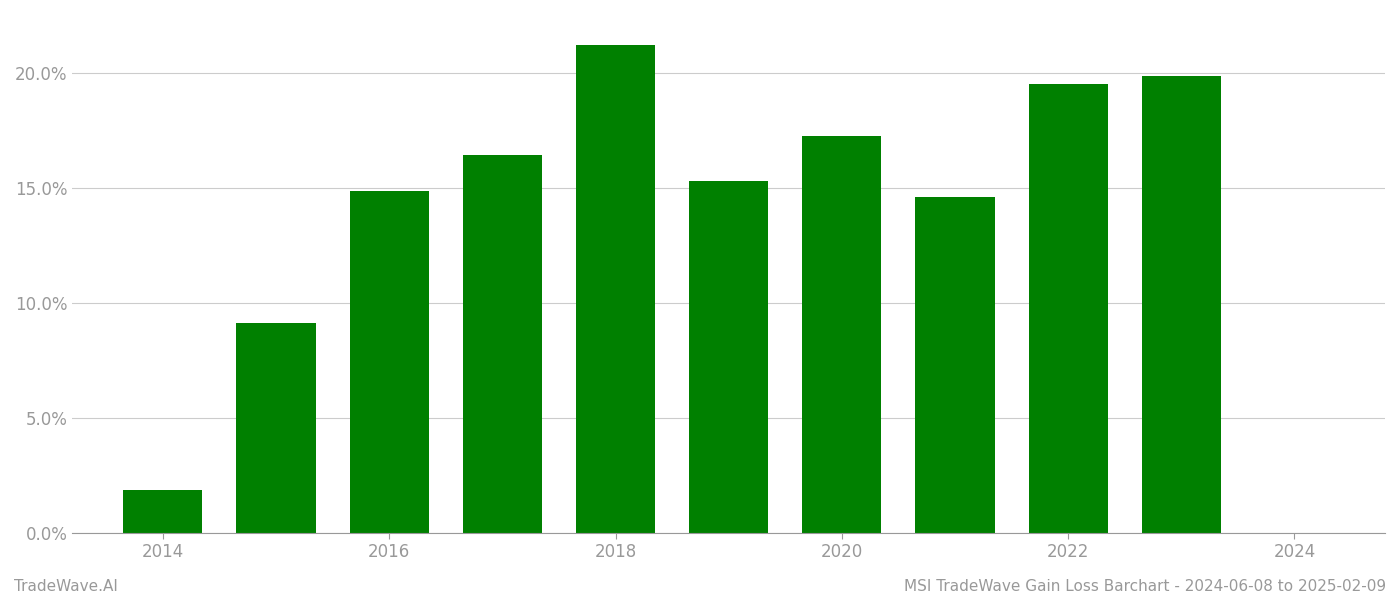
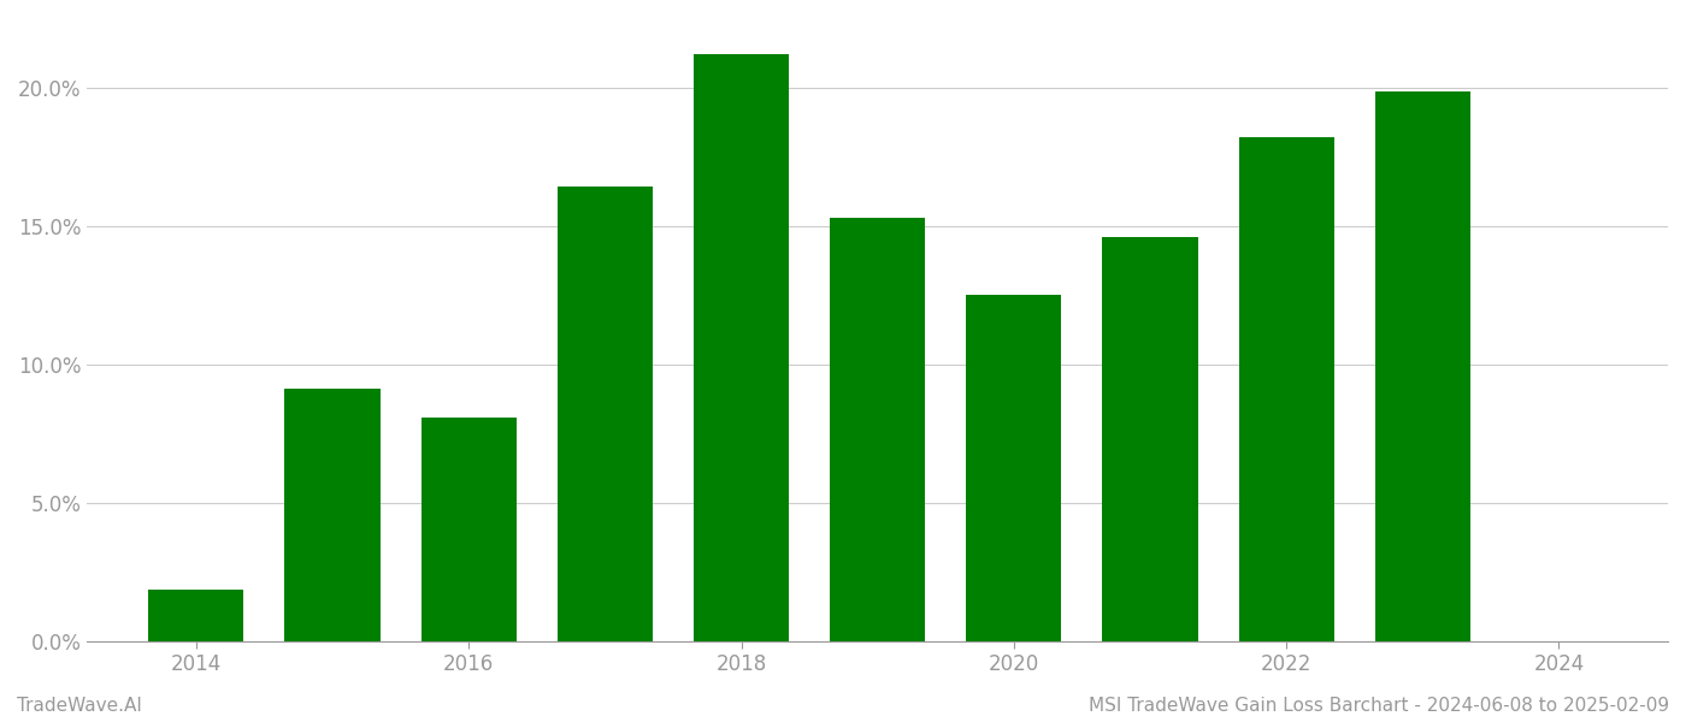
2016: 14.85% -> 8.05%
2020: 17.25% -> 12.50%
2022: 19.50% -> 18.20%
